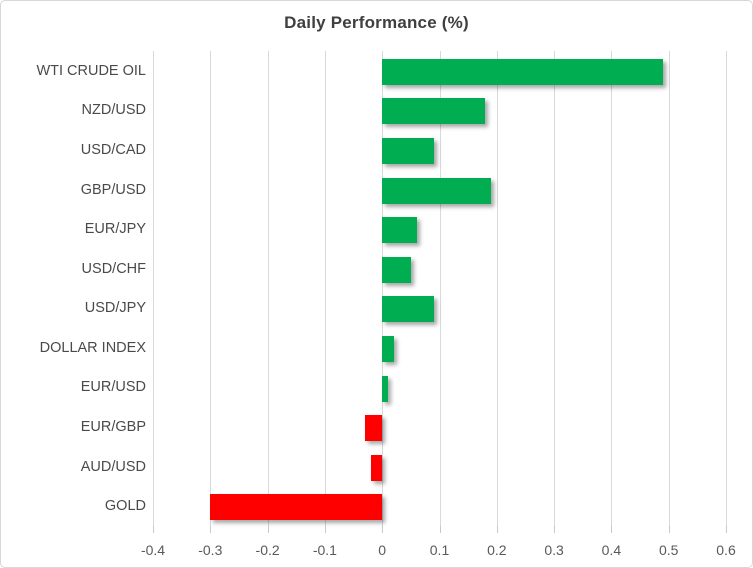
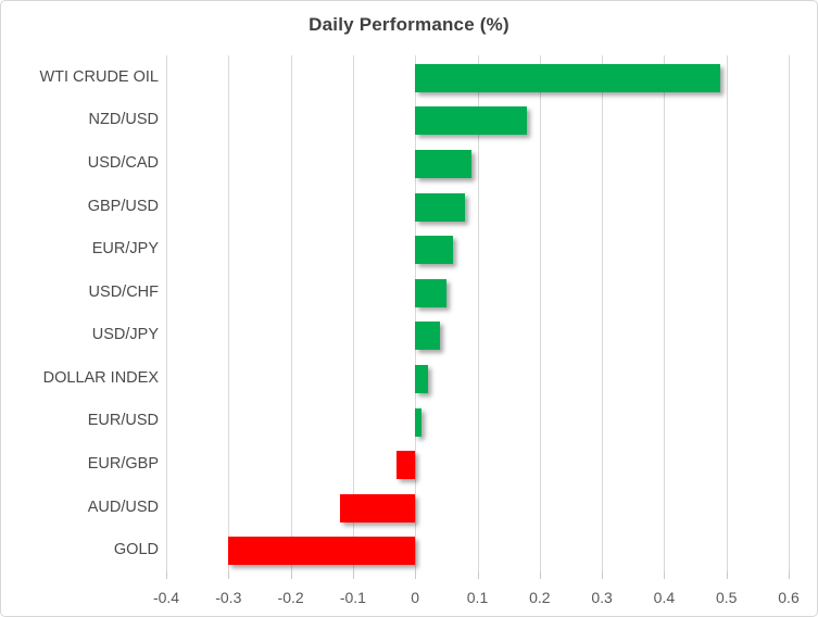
GBP/USD: 0.19 -> 0.08
USD/JPY: 0.09 -> 0.04
AUD/USD: -0.02 -> -0.12
